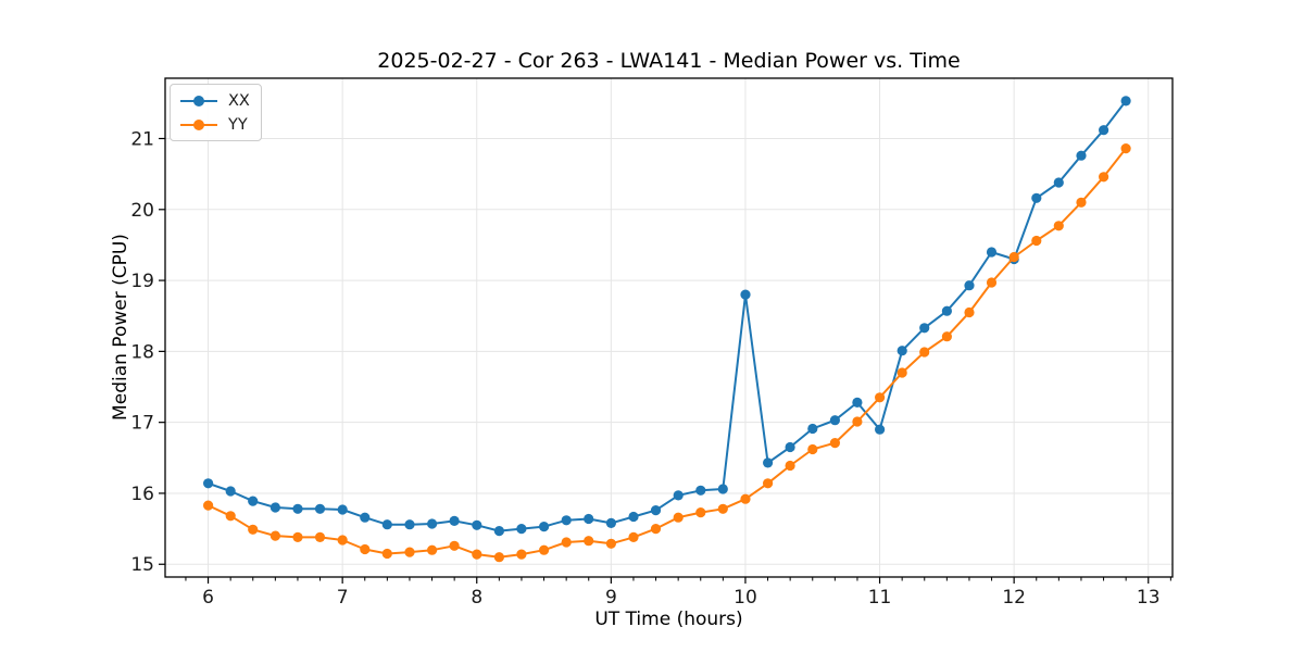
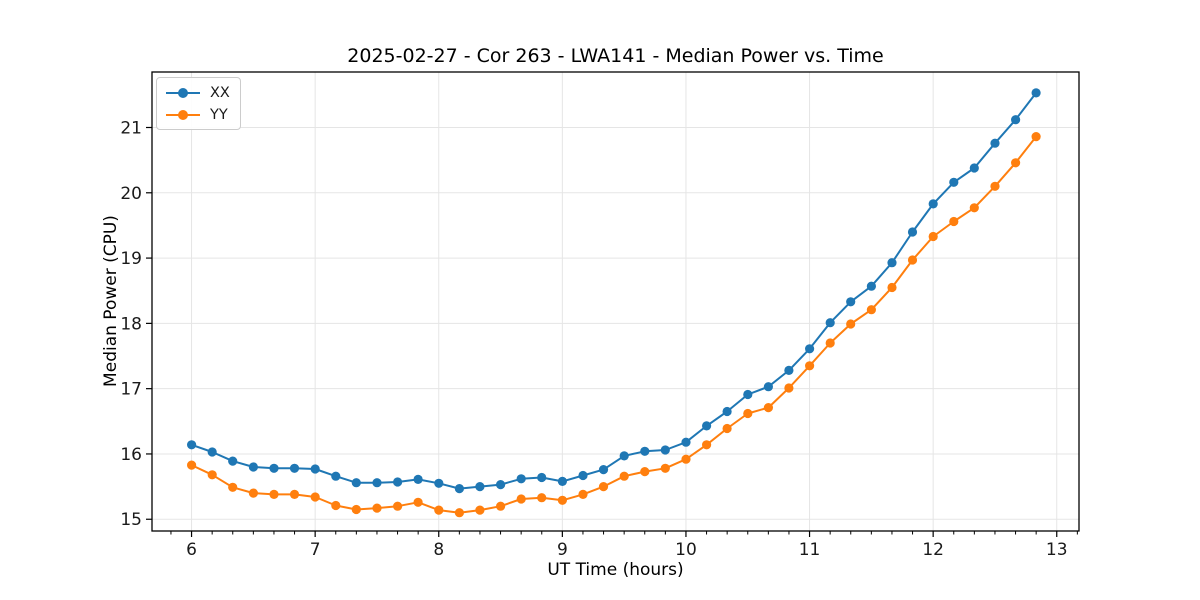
XX/10: 18.8 -> 16.2
XX/11: 16.9 -> 17.6
XX/12: 19.3 -> 19.8
